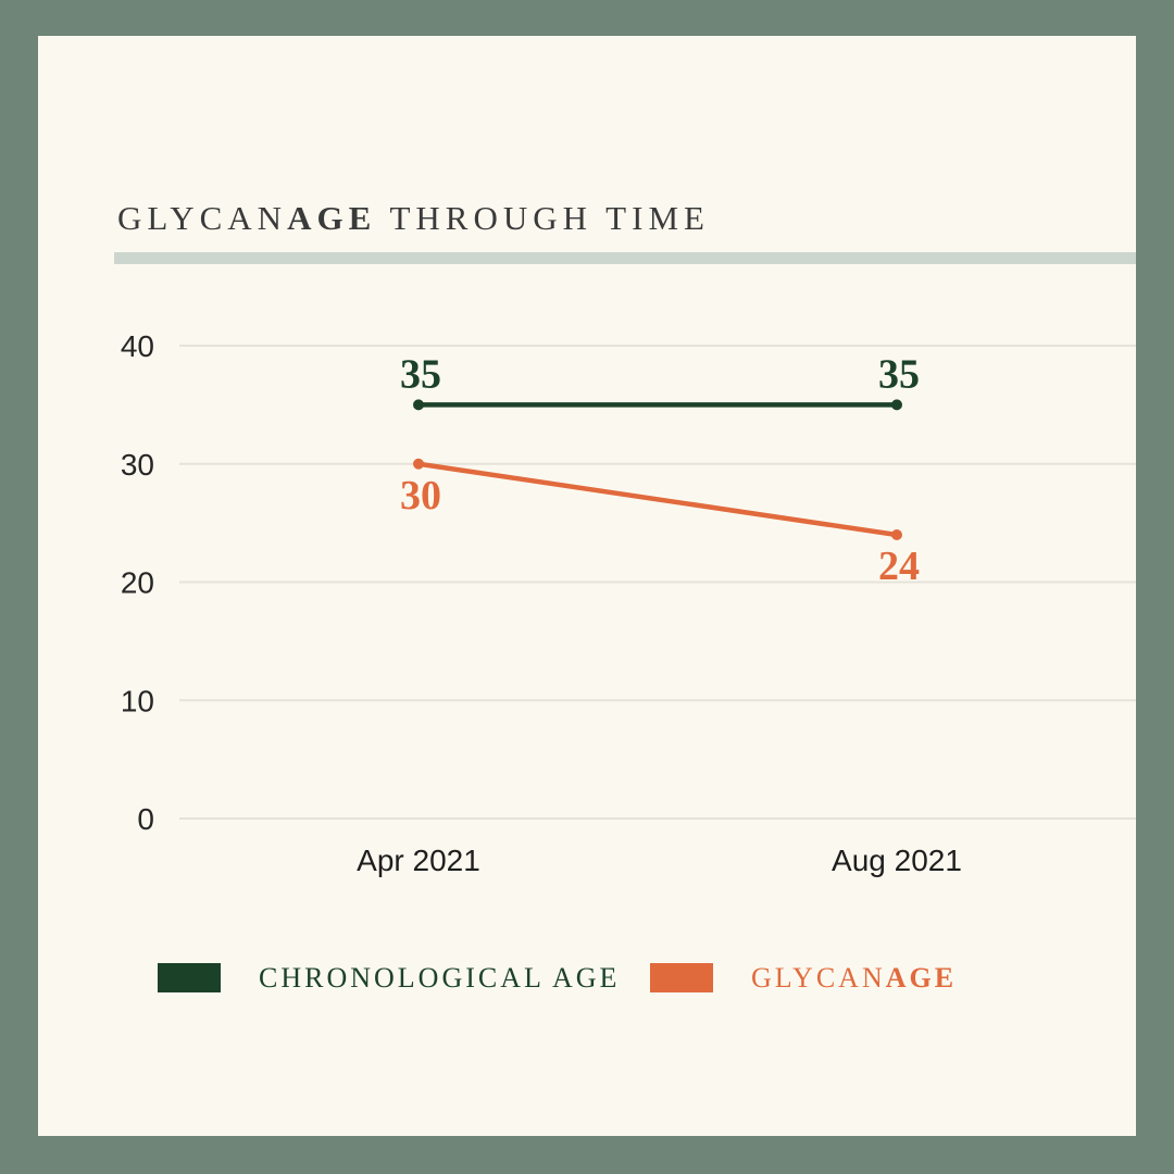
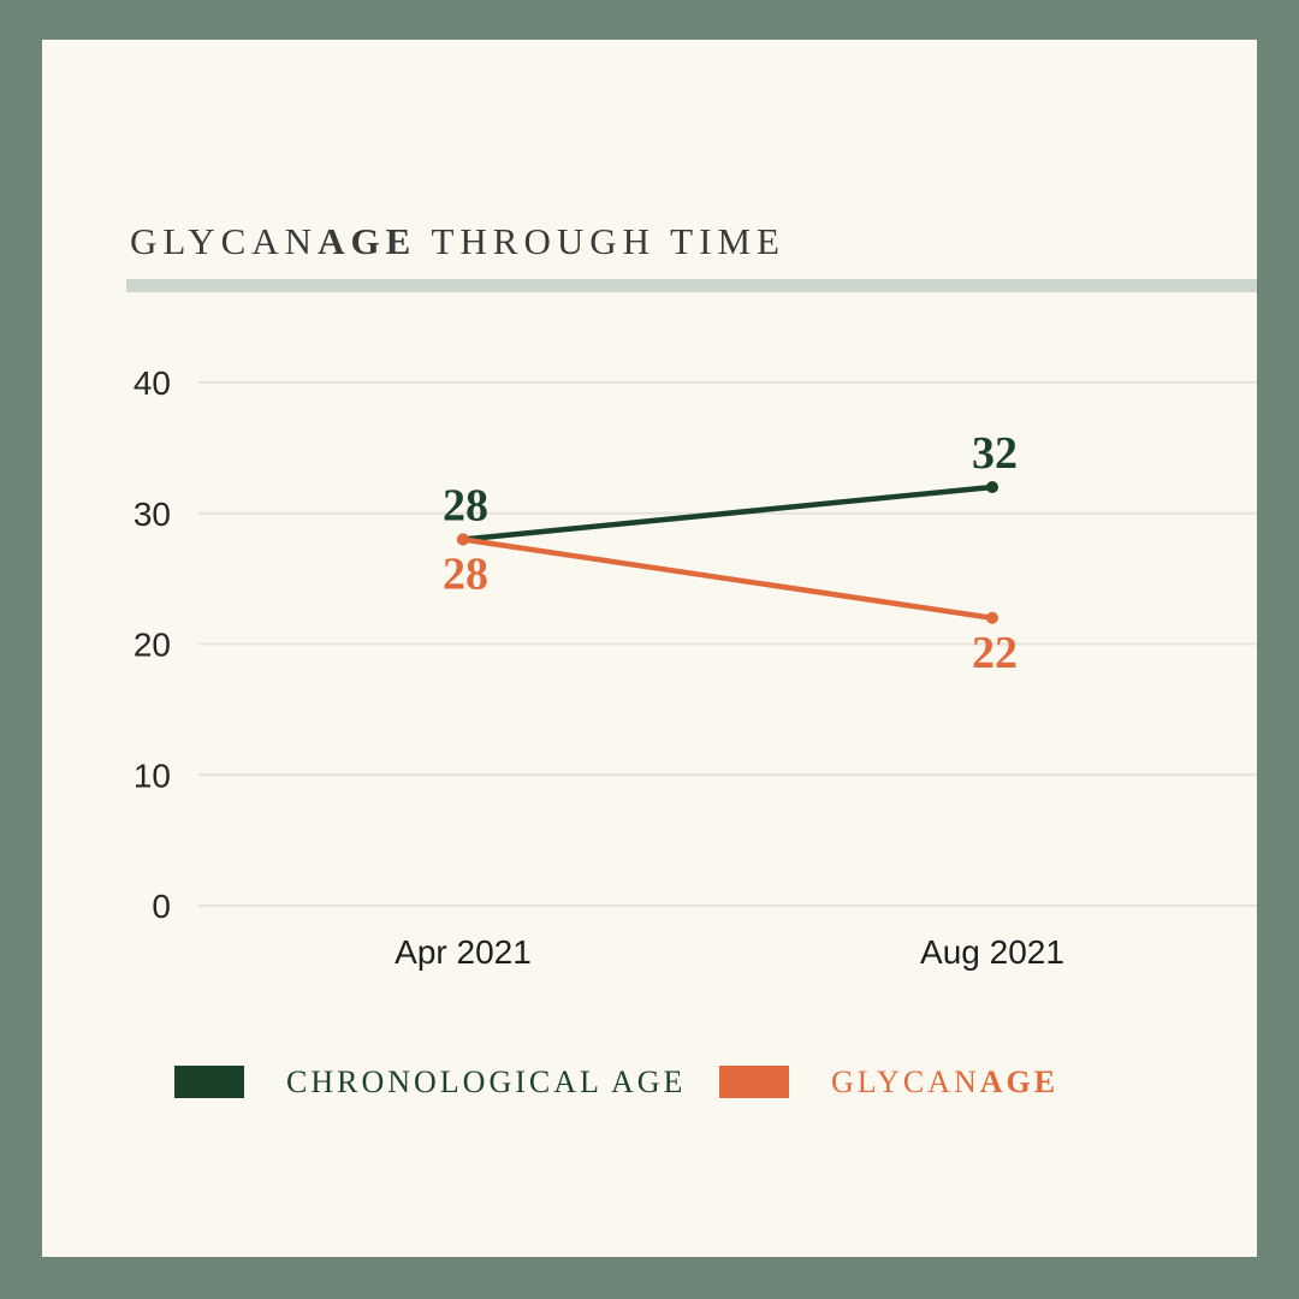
CHRONOLOGICAL AGE/Apr 2021: 35 -> 28
GLYCANAGE/Apr 2021: 30 -> 28
CHRONOLOGICAL AGE/Aug 2021: 35 -> 32
GLYCANAGE/Aug 2021: 24 -> 22
